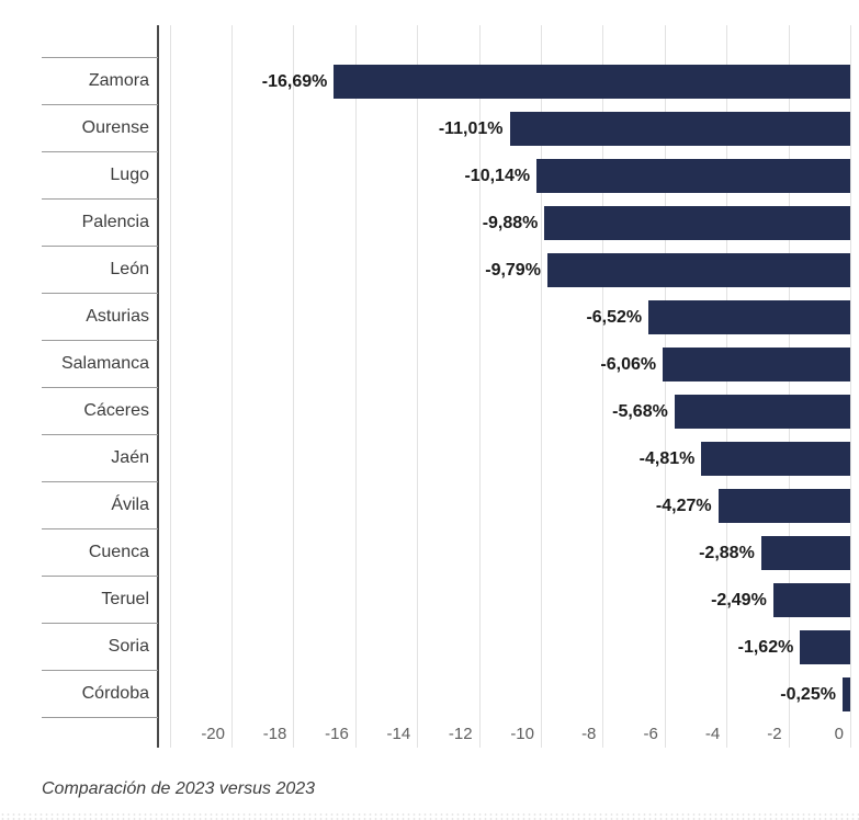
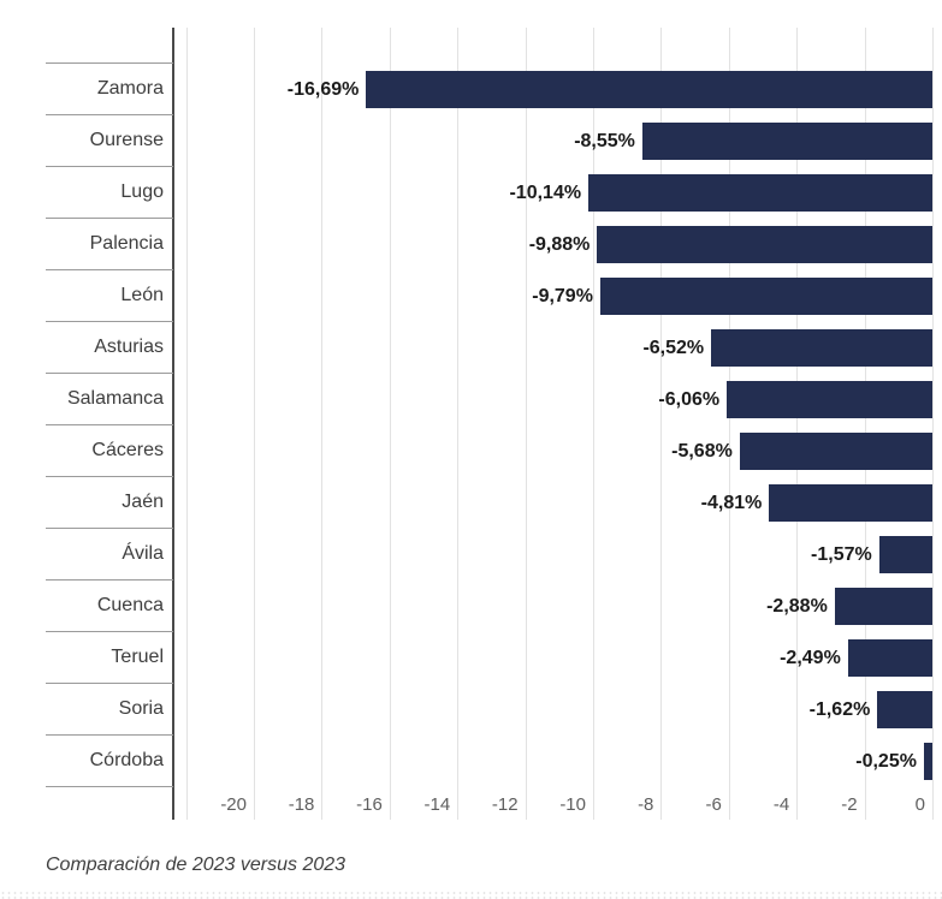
Ourense: -11,01% -> -8,55%
Ávila: -4,27% -> -1,57%
